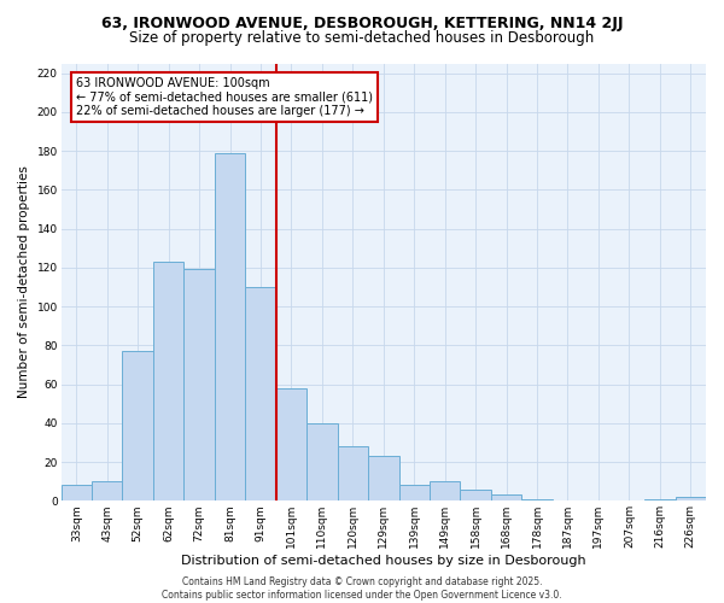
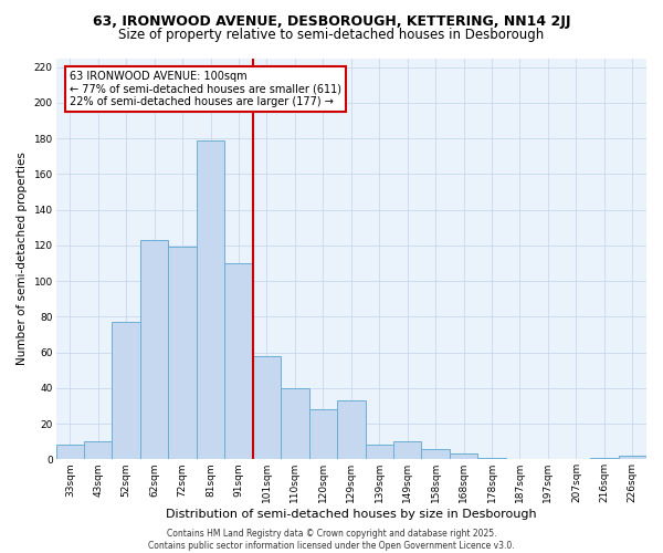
129sqm: 23 -> 33
